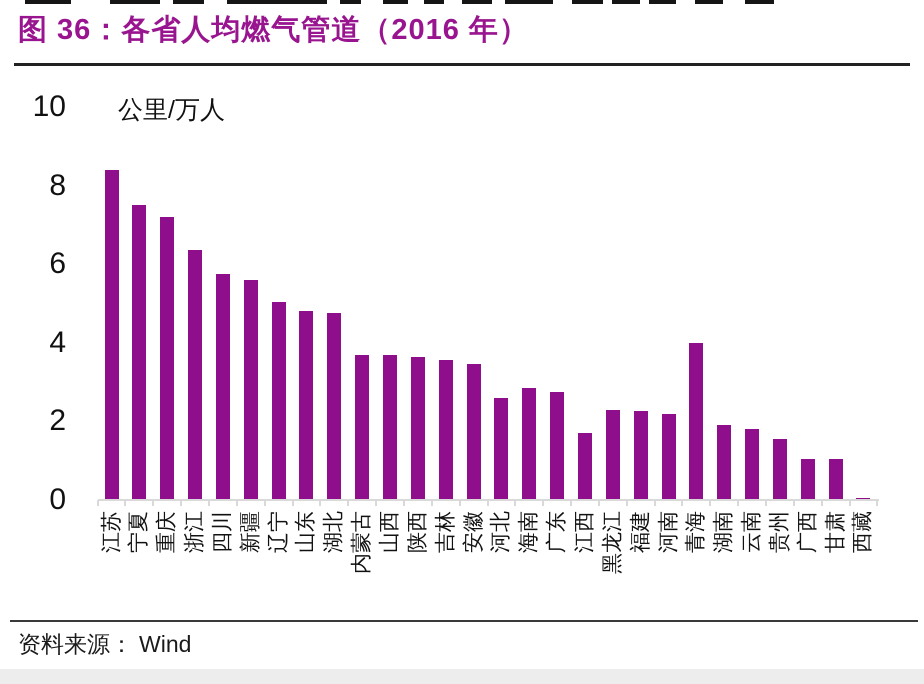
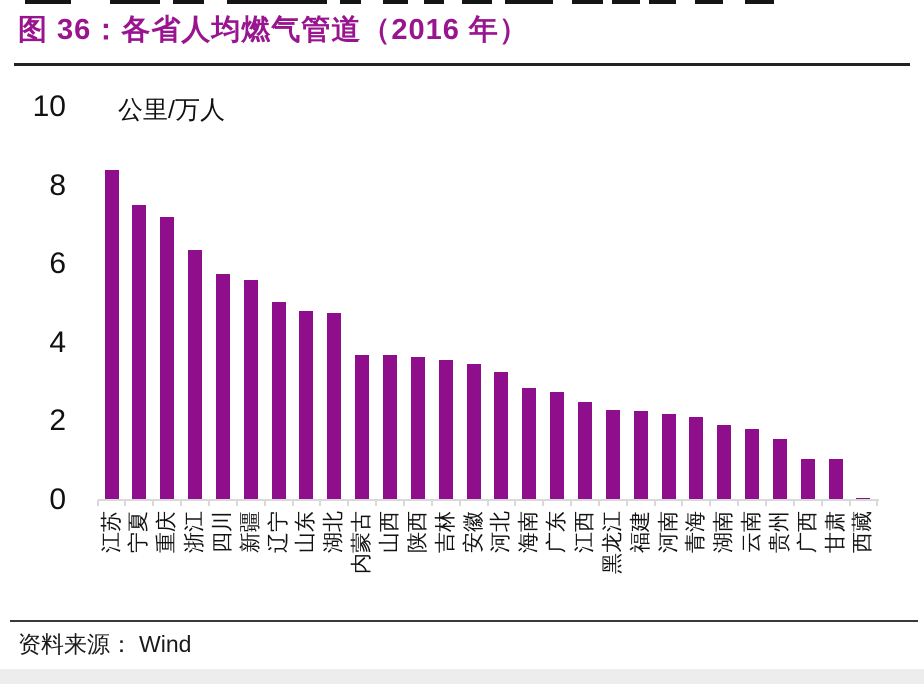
河北: 2.6 -> 3.2
江西: 1.7 -> 2.5
青海: 4.0 -> 2.1
